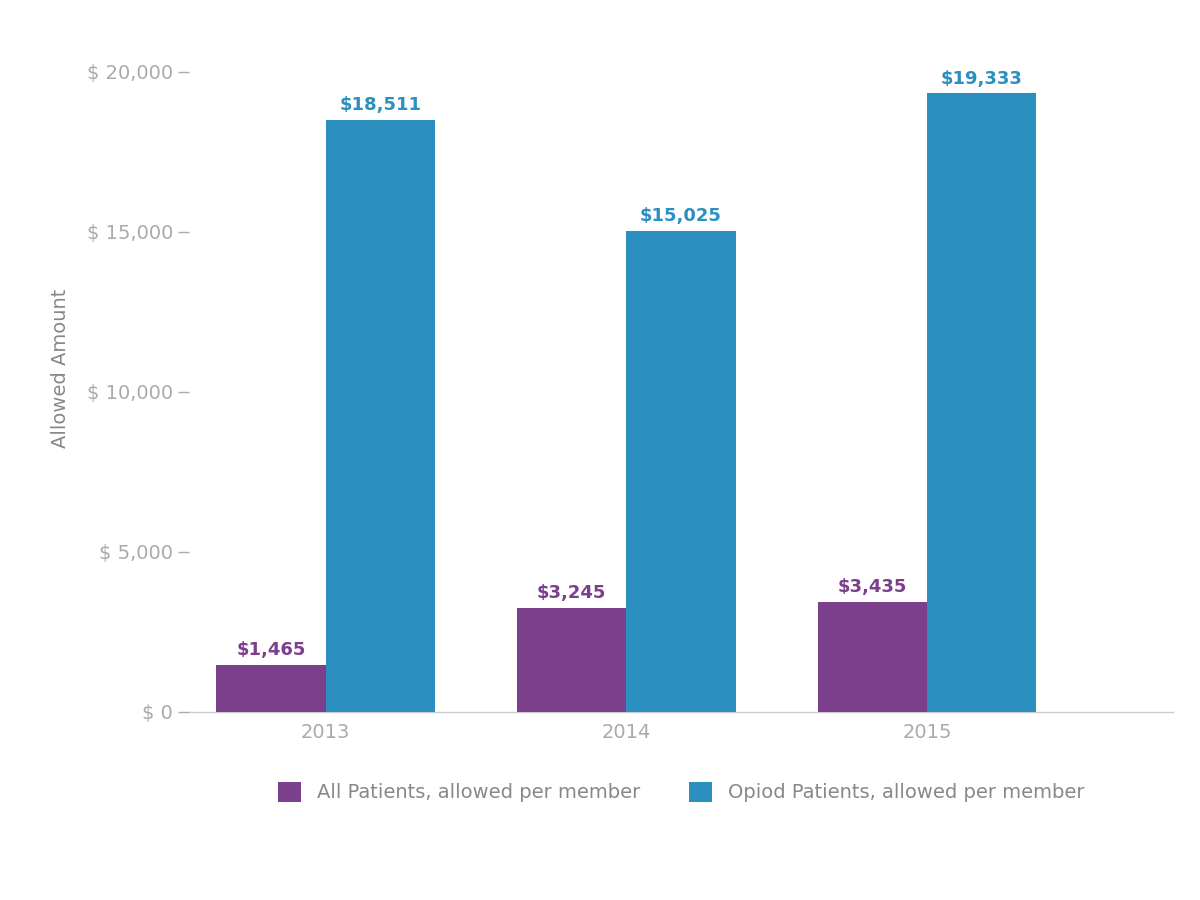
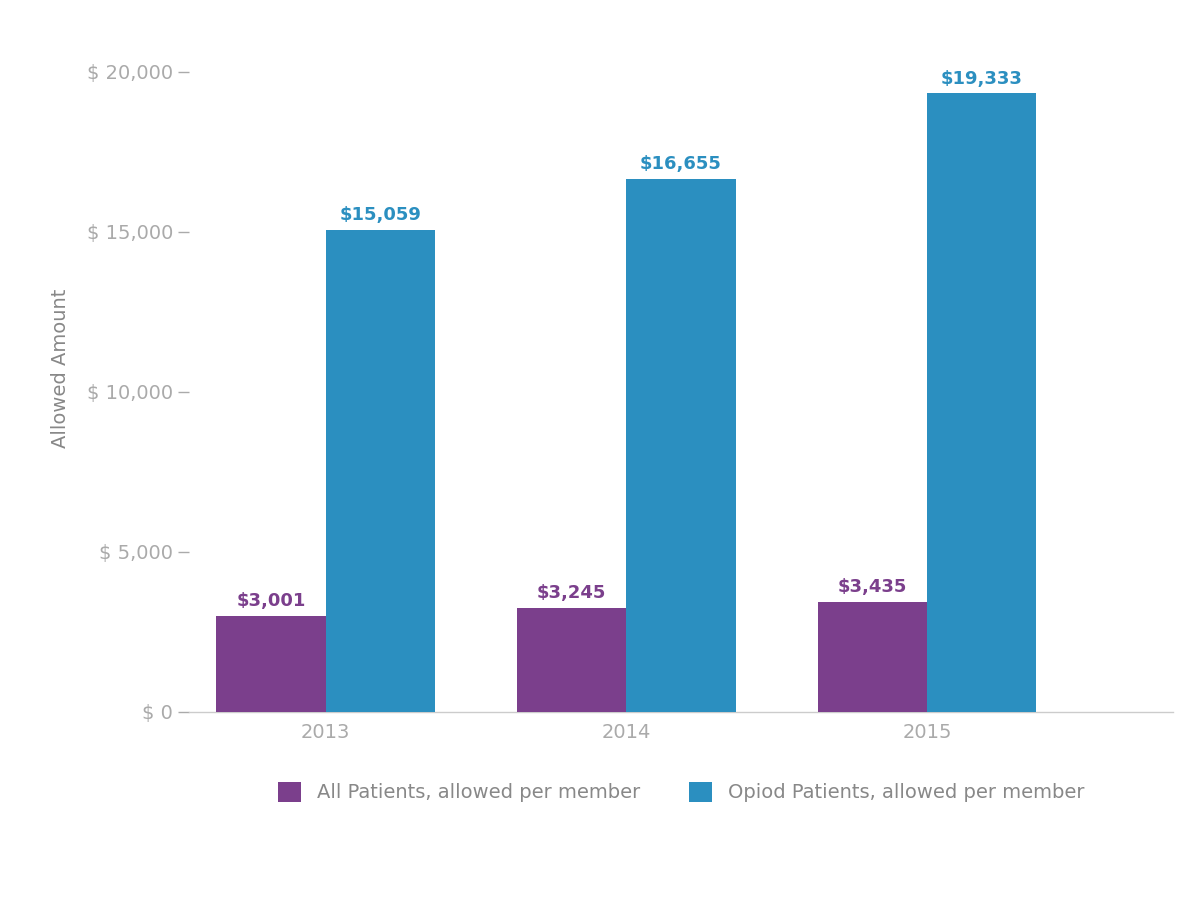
All Patients, allowed per member/2013: $1,465 -> $3,001
Opiod Patients, allowed per member/2013: $18,511 -> $15,059
Opiod Patients, allowed per member/2014: $15,025 -> $16,655
